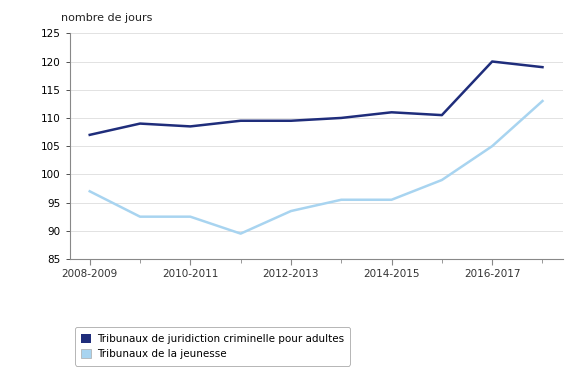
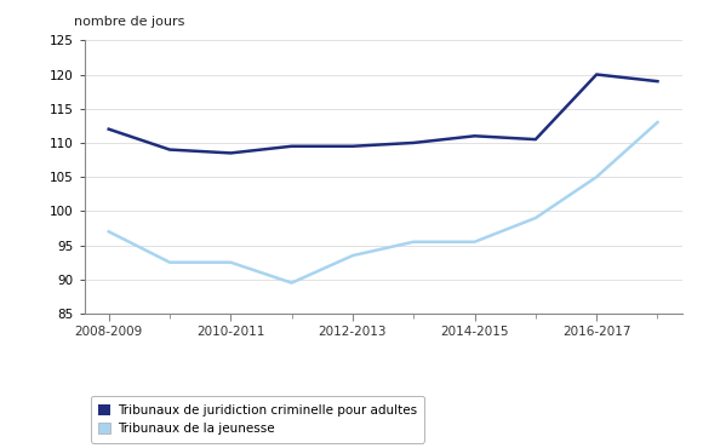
Tribunaux de juridiction criminelle pour adultes/2008-2009: 107.0 -> 112.0
